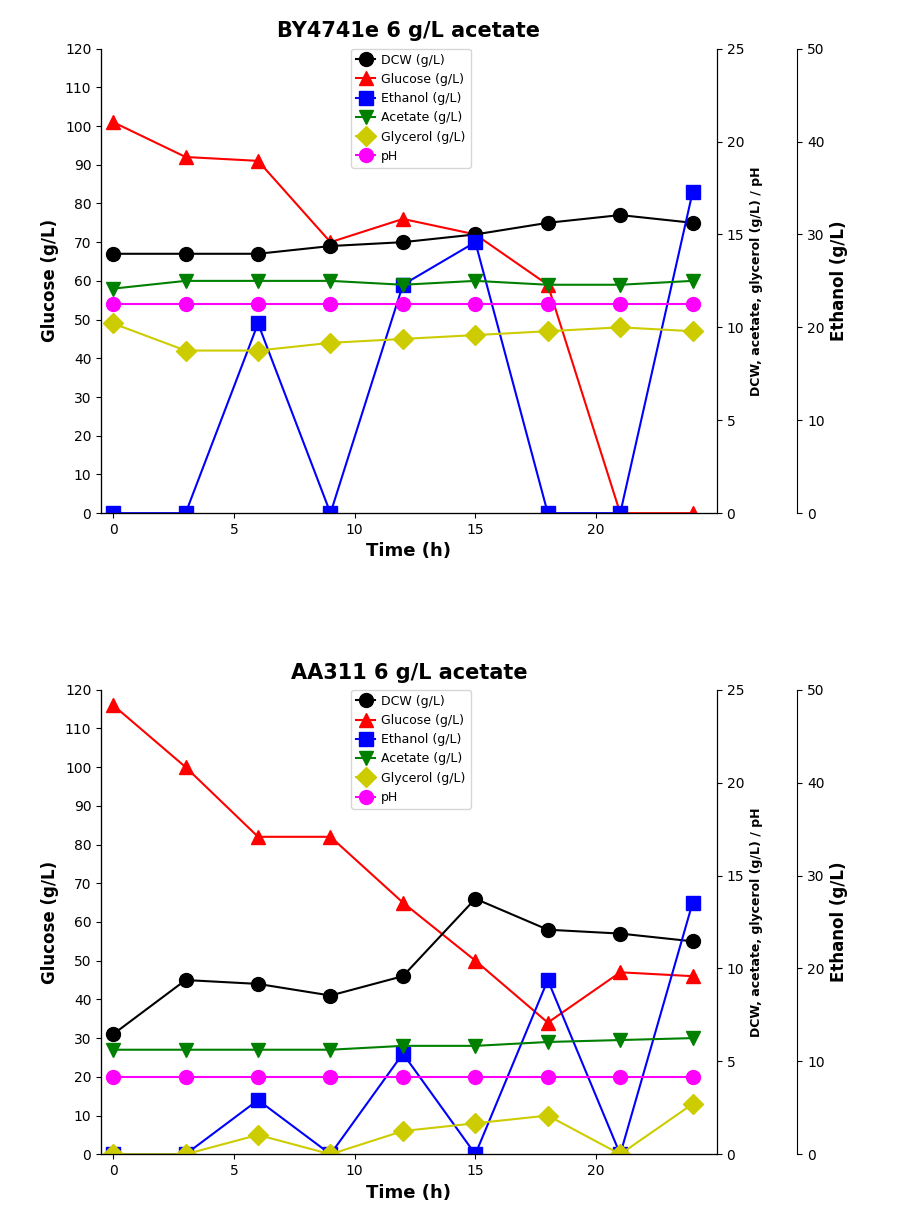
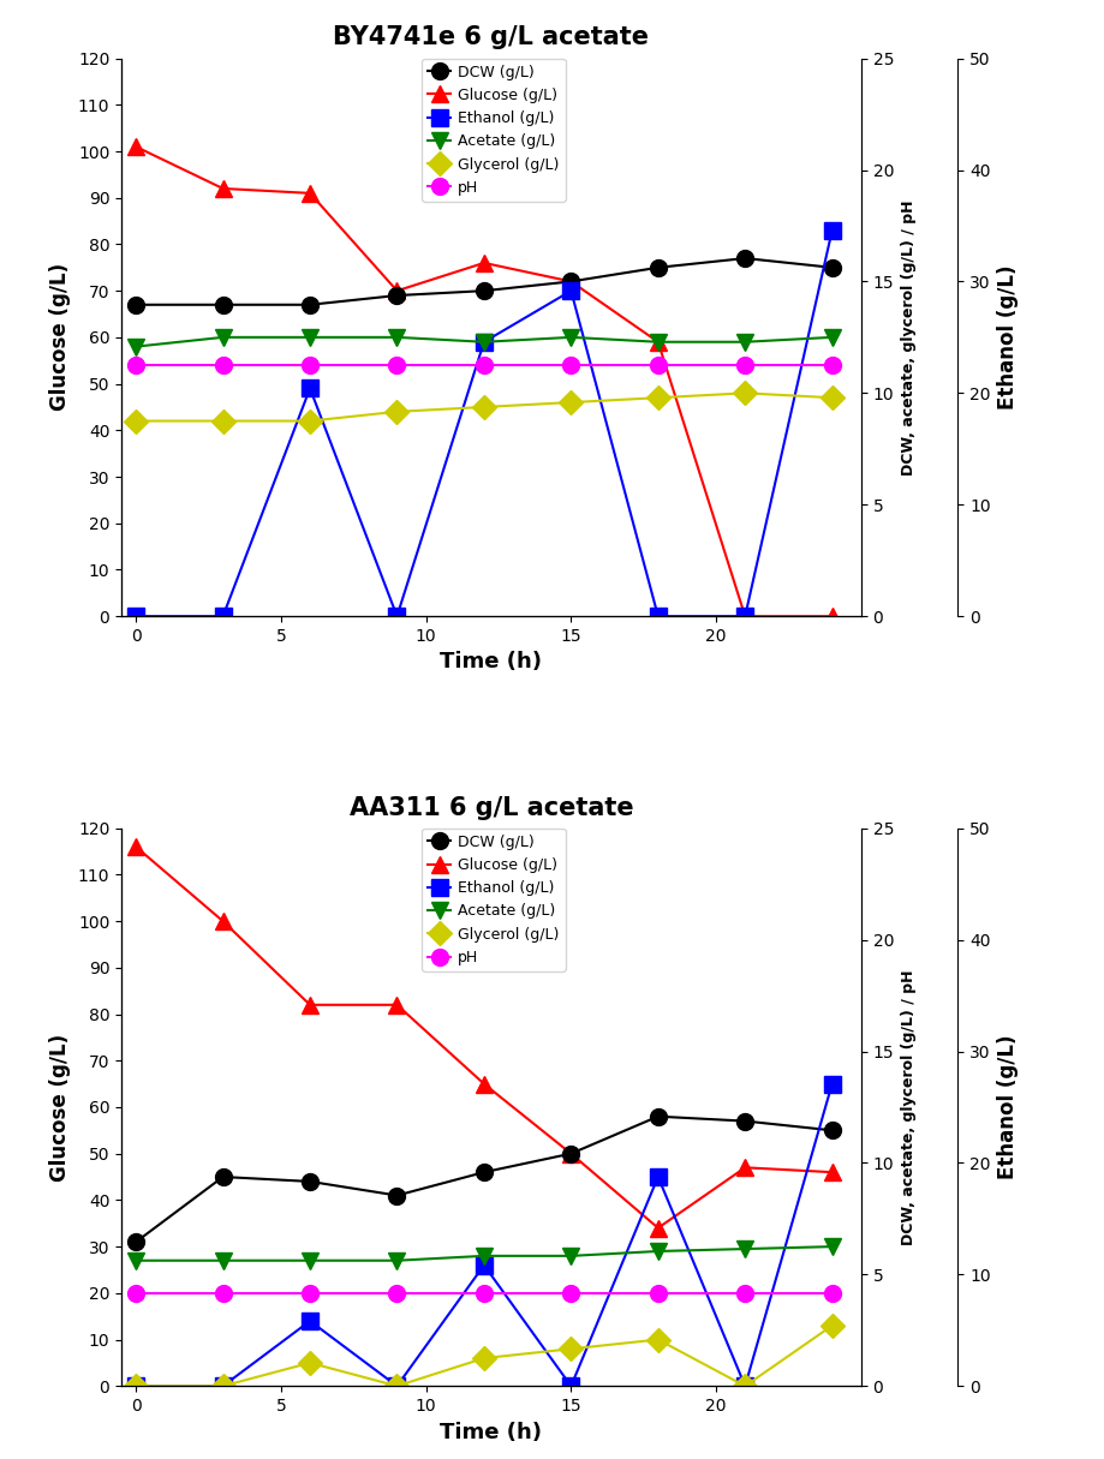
BY4741e 6 g/L acetate/Glycerol (g/L)/0: 49 -> 42
AA311 6 g/L acetate/DCW (g/L)/15: 66 -> 50
